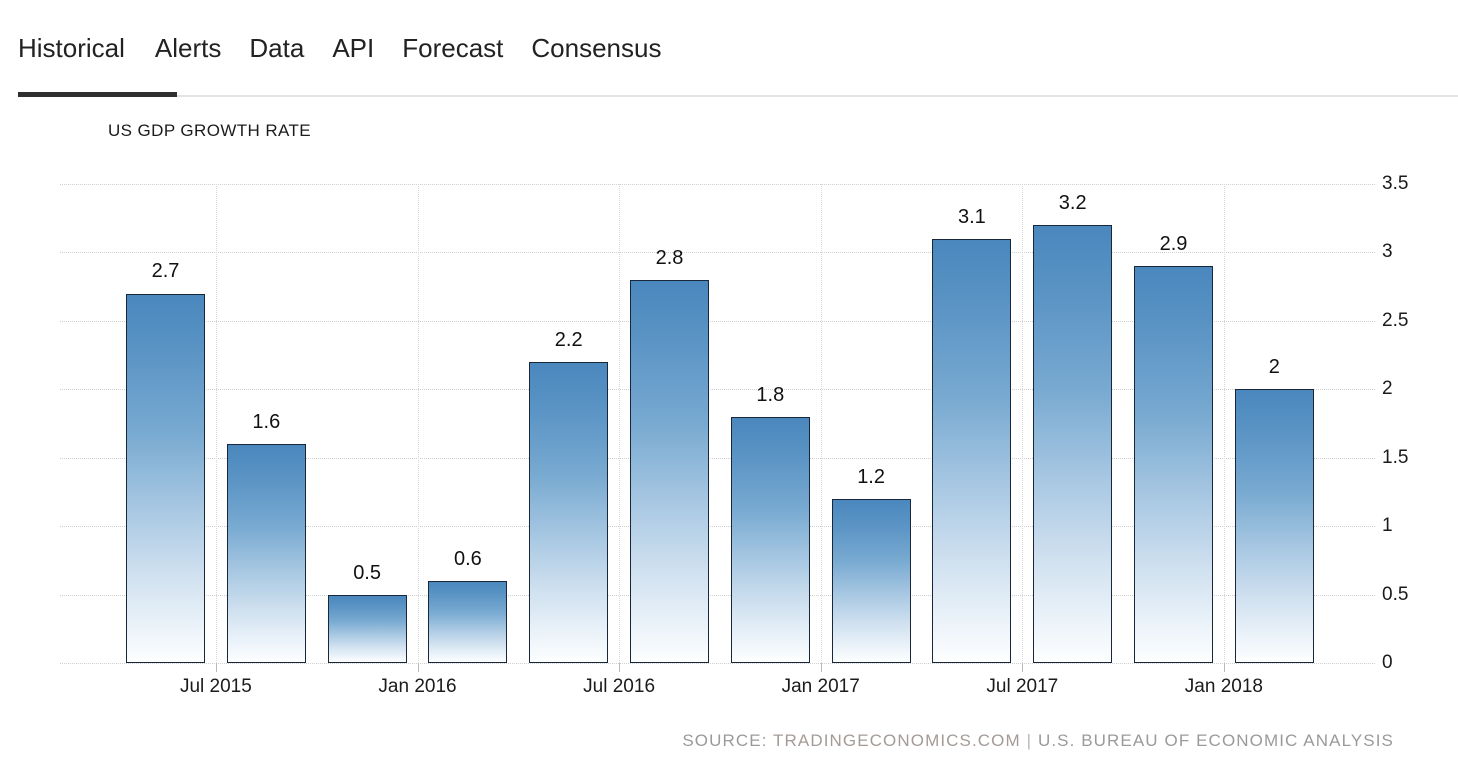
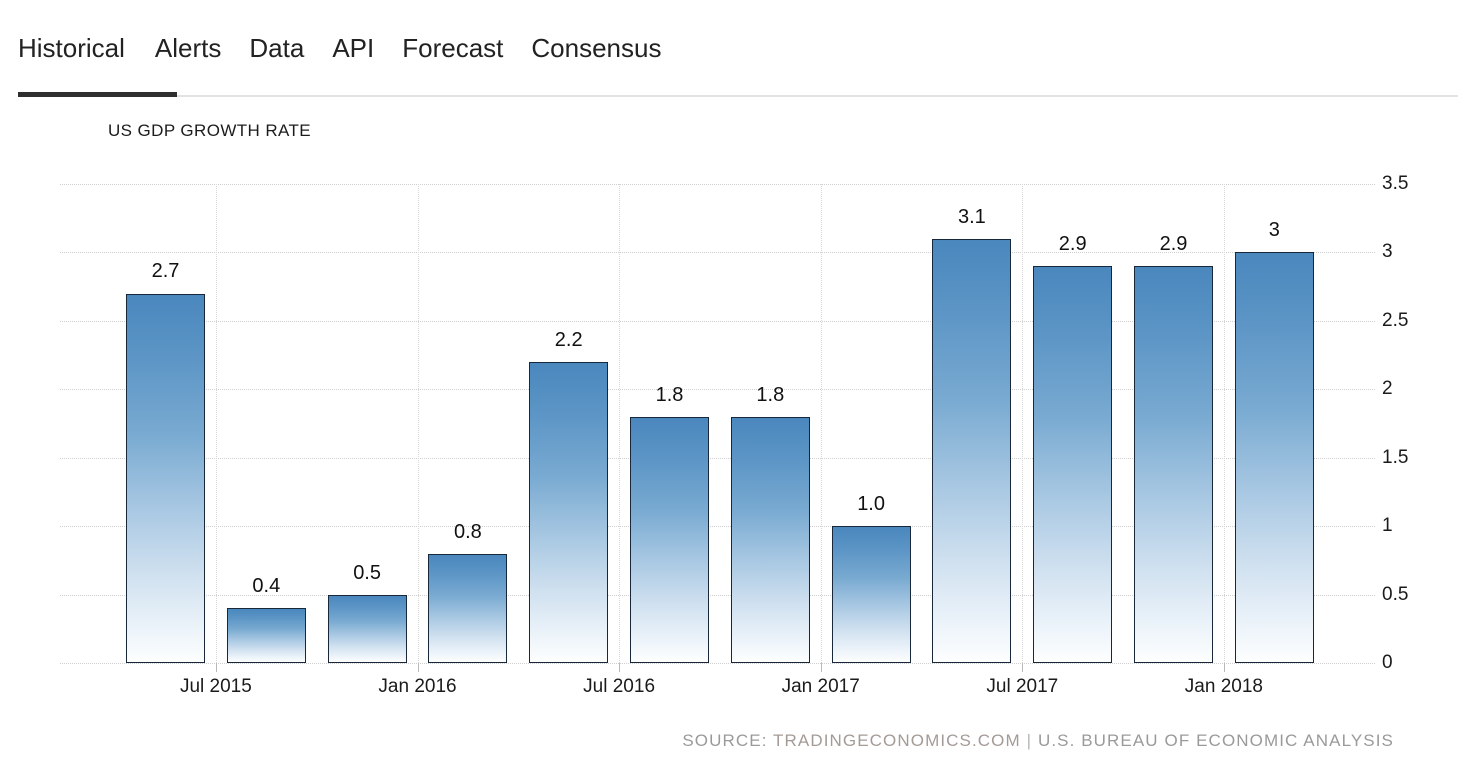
Jul 2015: 1.6 -> 0.4
Jan 2016: 0.6 -> 0.8
Jul 2016: 2.8 -> 1.8
Jan 2017: 1.2 -> 1.0
Jul 2017: 3.2 -> 2.9
Jan 2018: 2 -> 3
